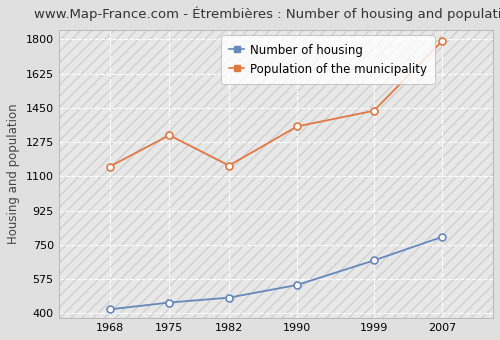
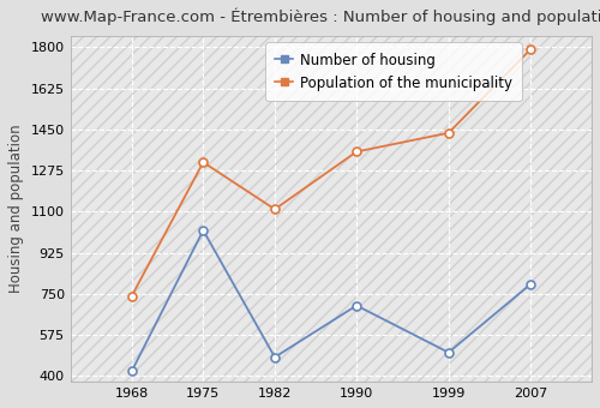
Population of the municipality/1968: 1150 -> 740
Number of housing/1975: 460 -> 1020
Population of the municipality/1982: 1160 -> 1110
Number of housing/1990: 540 -> 700
Number of housing/1999: 670 -> 500
